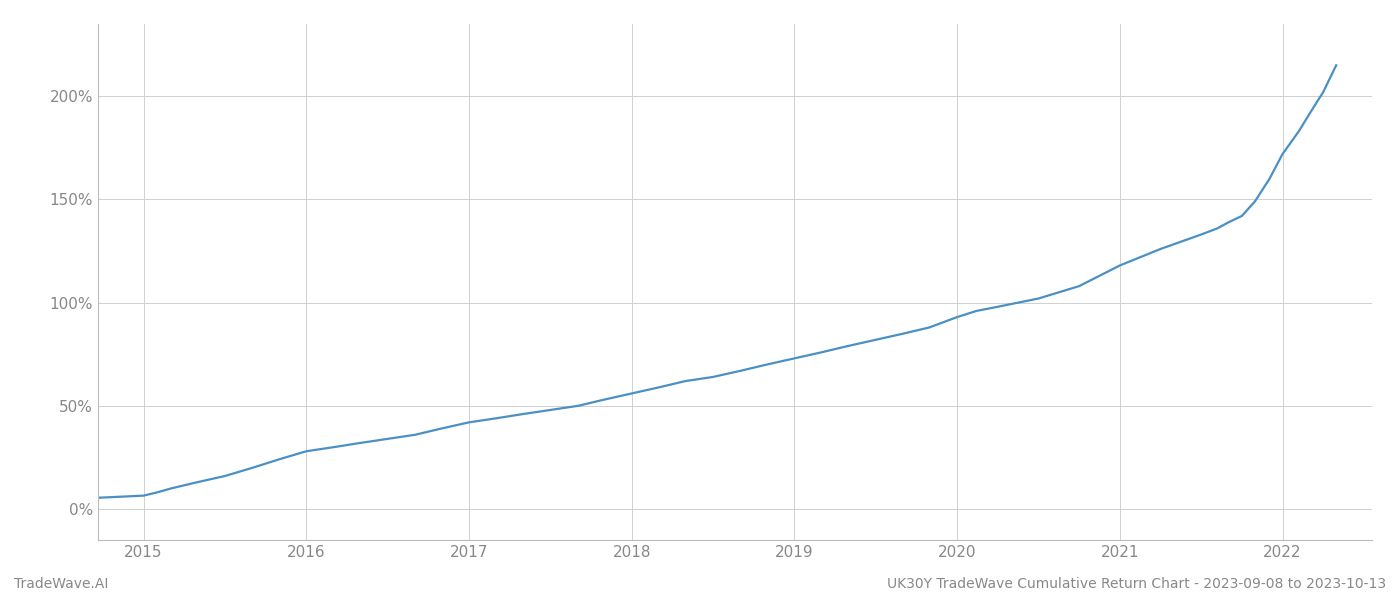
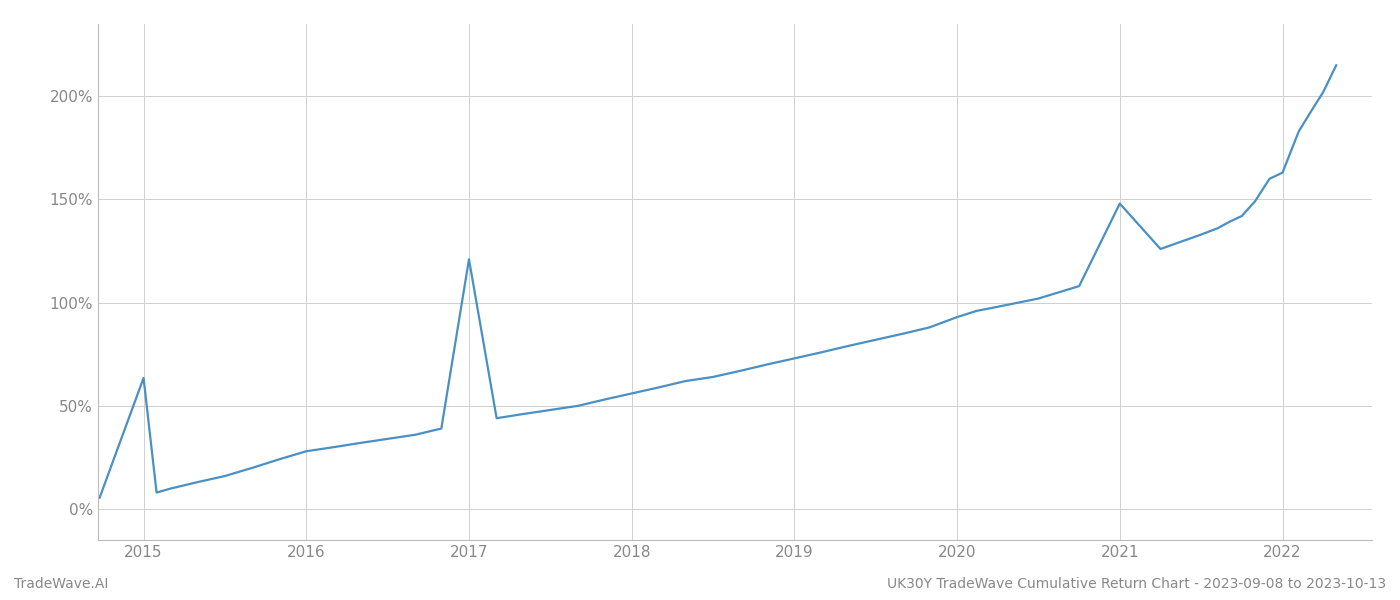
2015: 6.5% -> 63.5%
2017: 42.0% -> 121.0%
2021: 118.0% -> 148.0%
2022: 172.0% -> 163.0%
